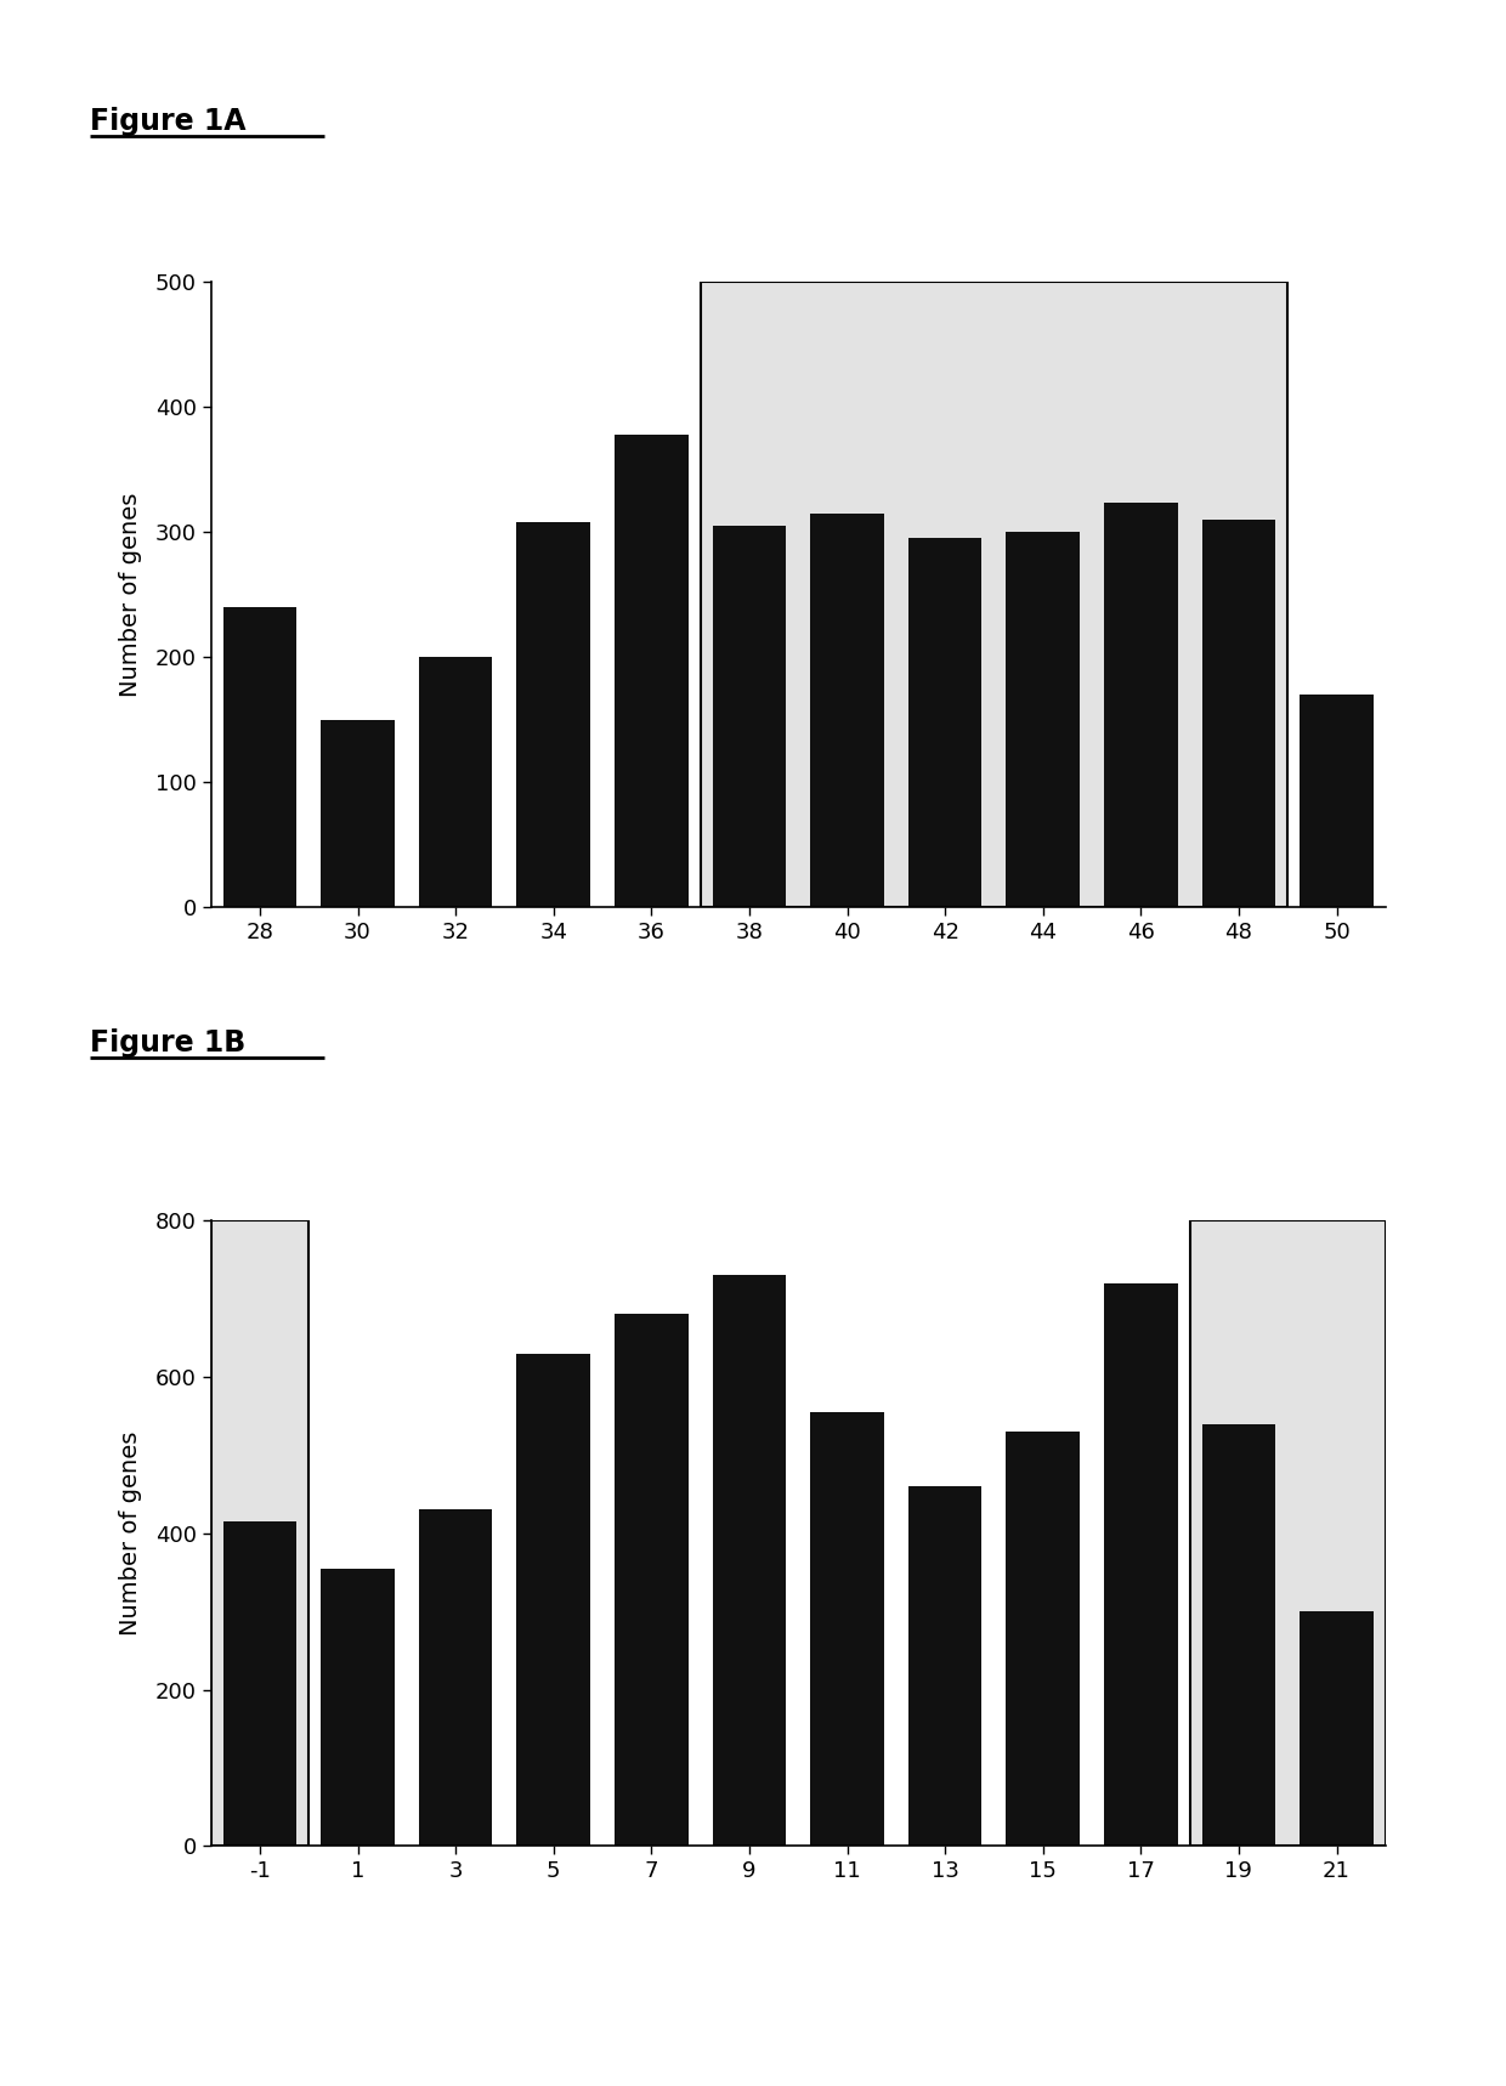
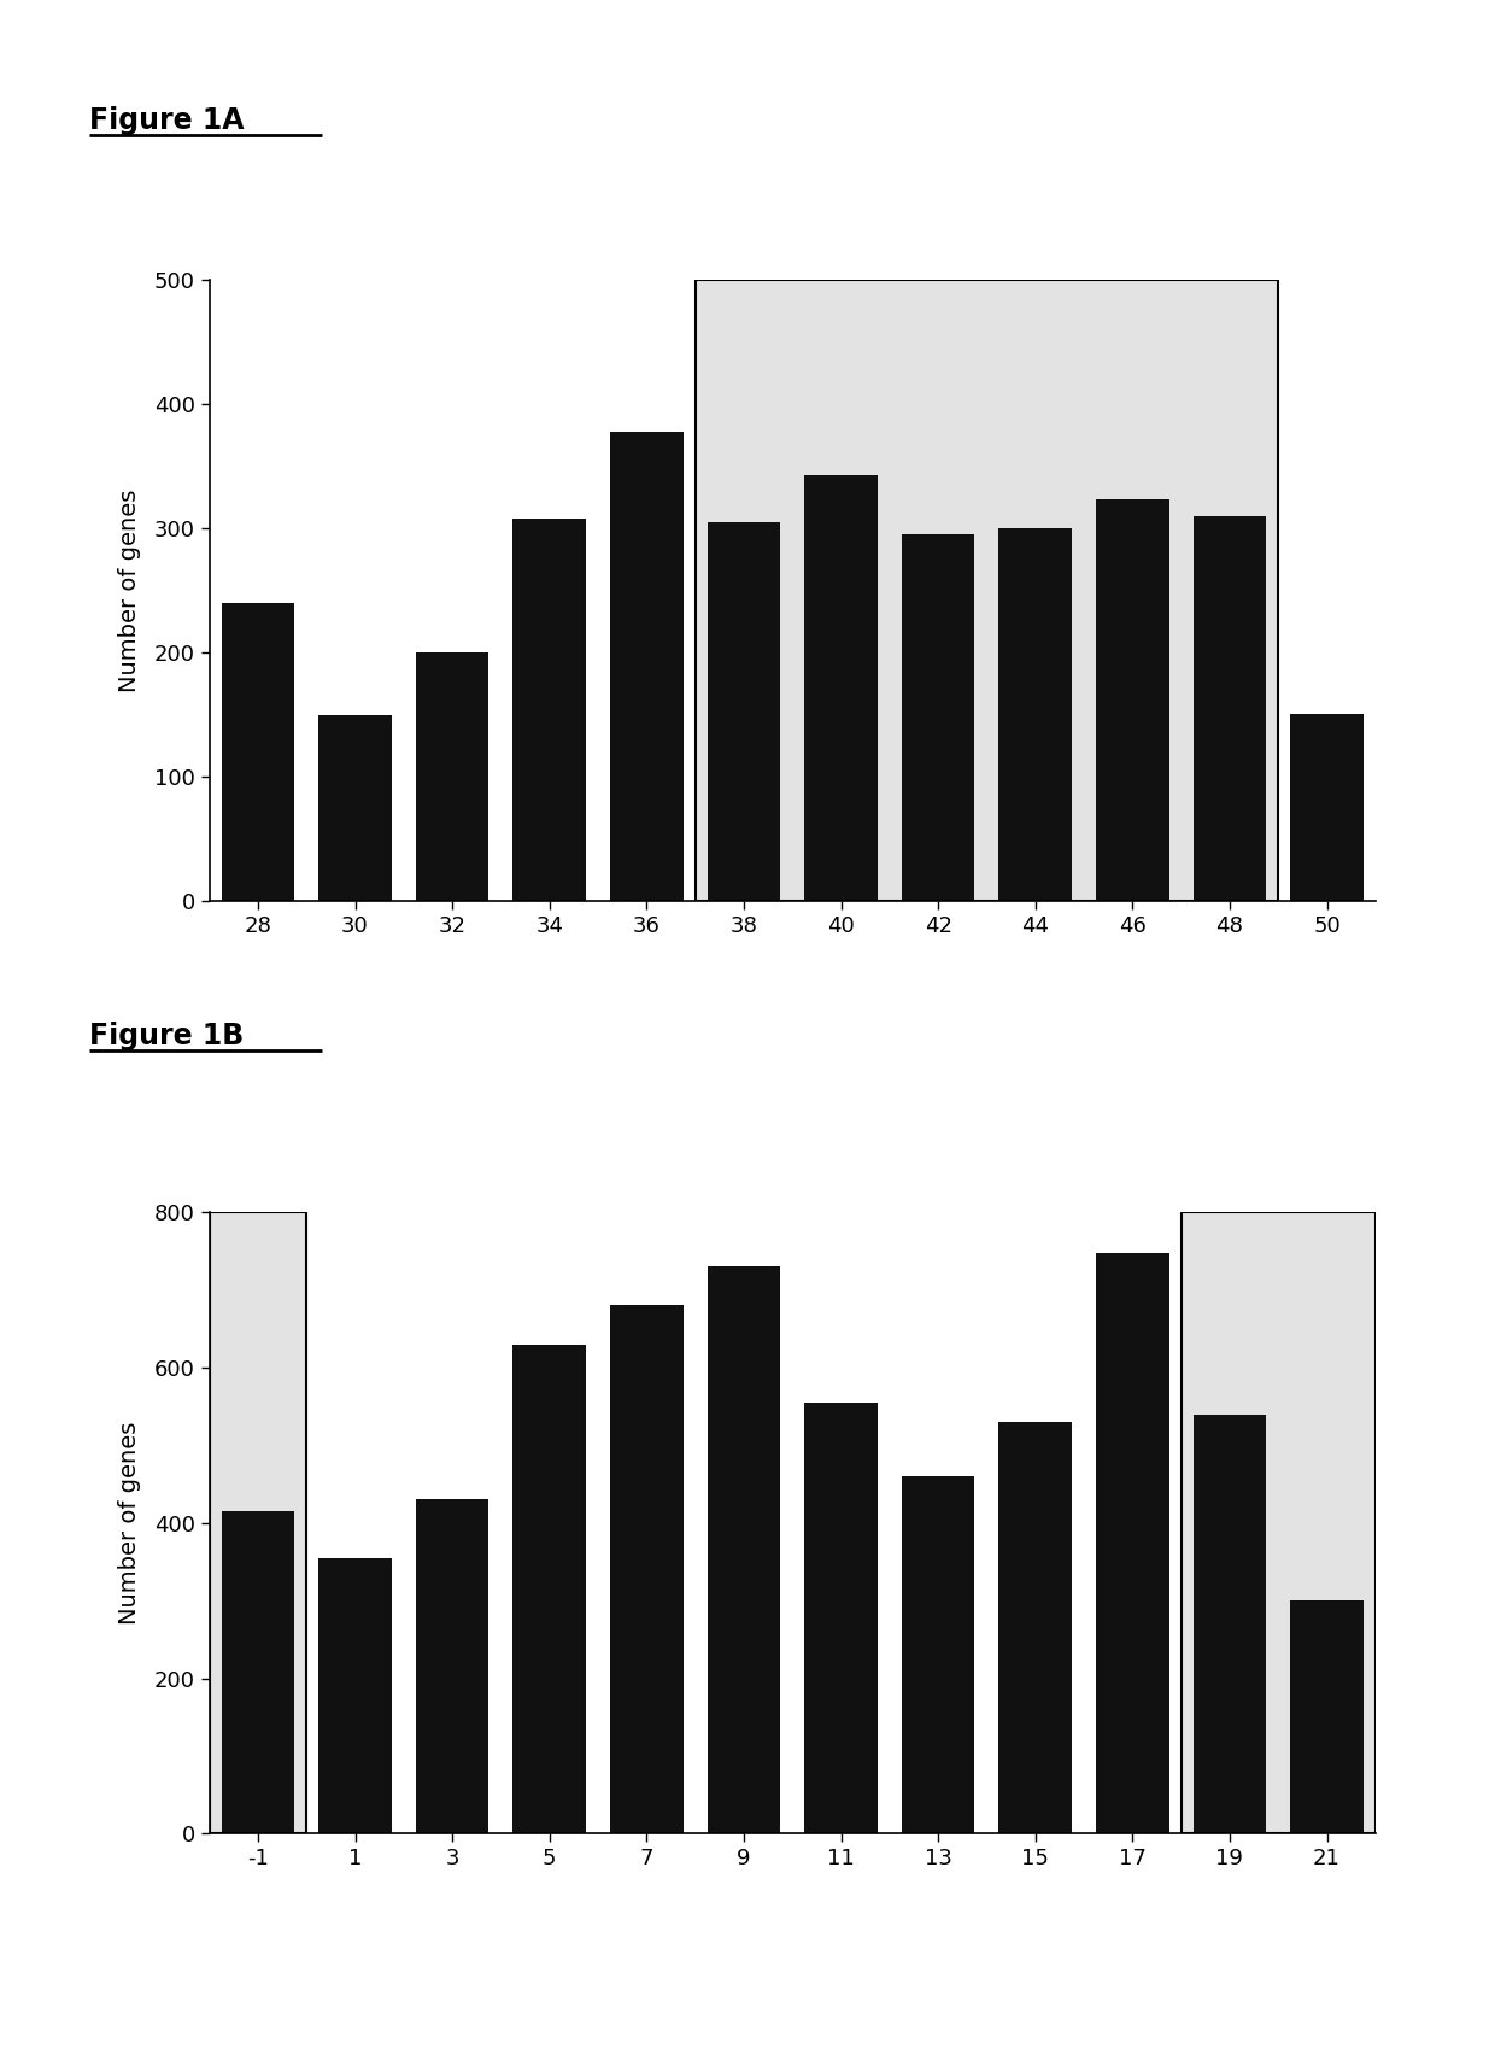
40: 315 -> 343
50: 170 -> 151
17: 720 -> 748
